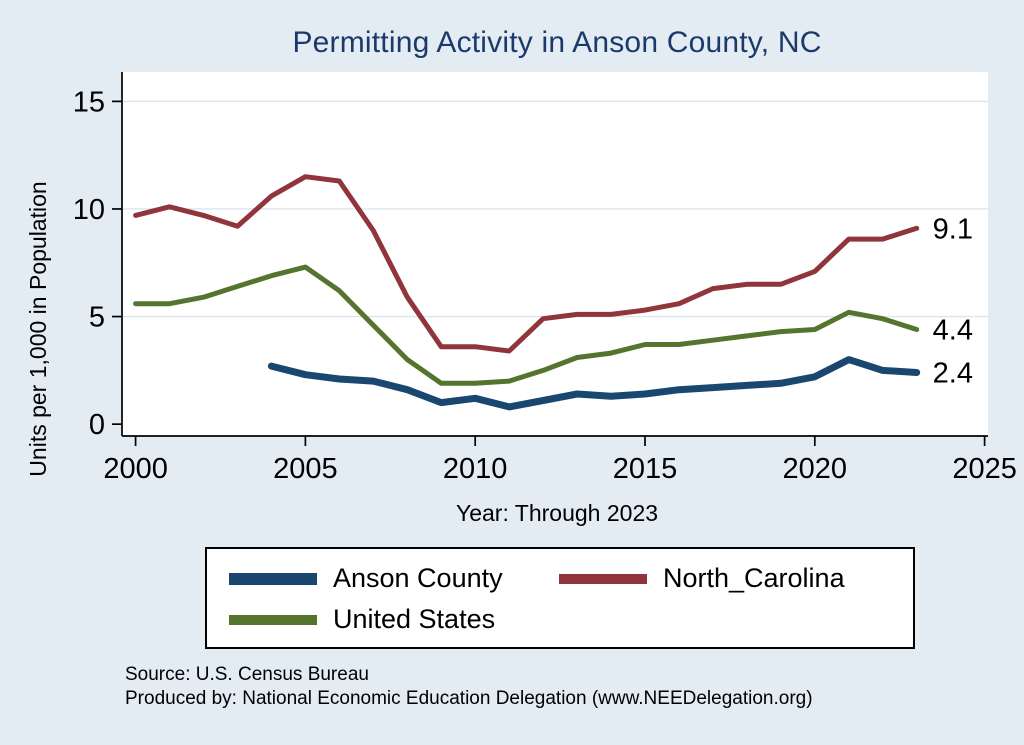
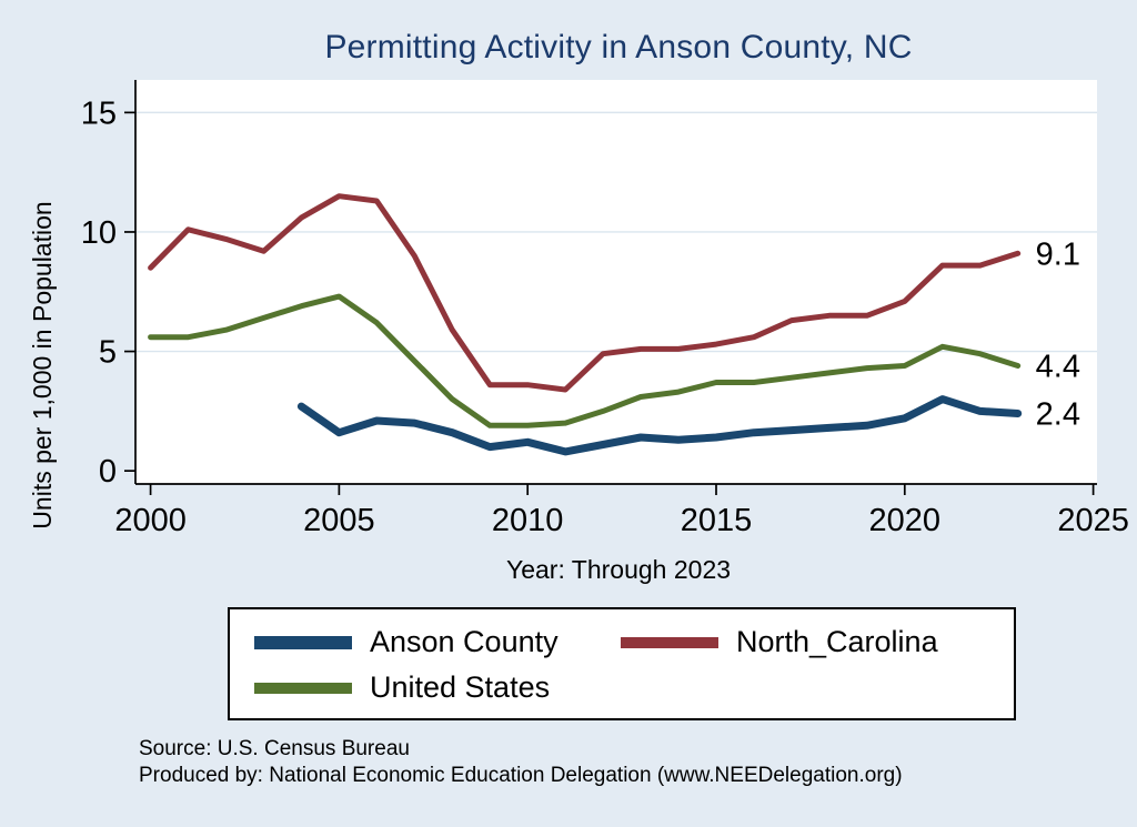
North_Carolina/2000: 9.7 -> 8.5
Anson County/2005: 2.3 -> 1.6
